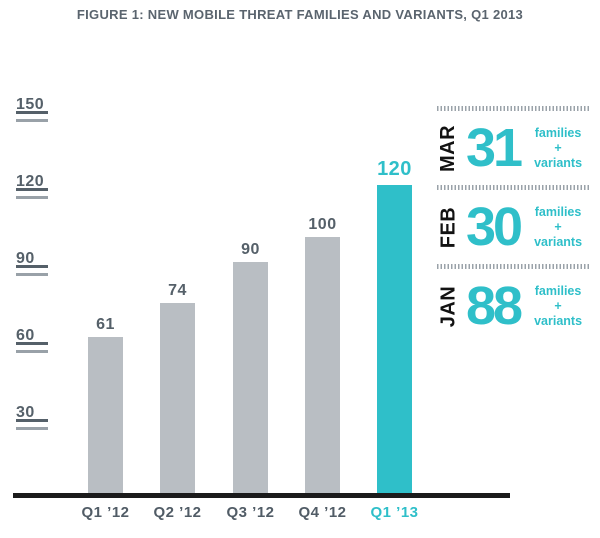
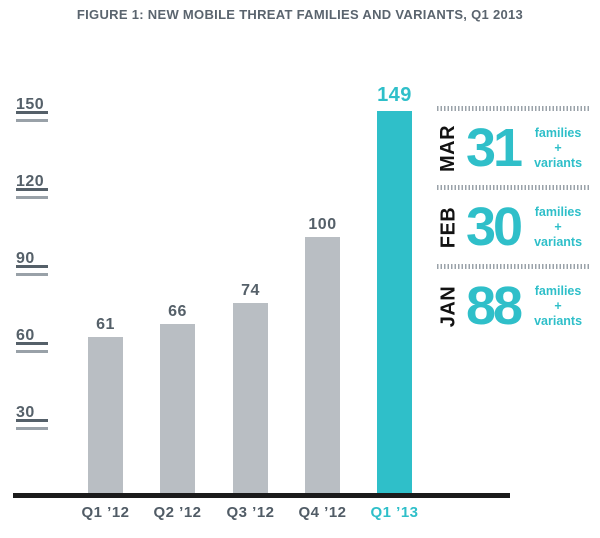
Q2 ’12: 74 -> 66
Q3 ’12: 90 -> 74
Q1 ’13: 120 -> 149
